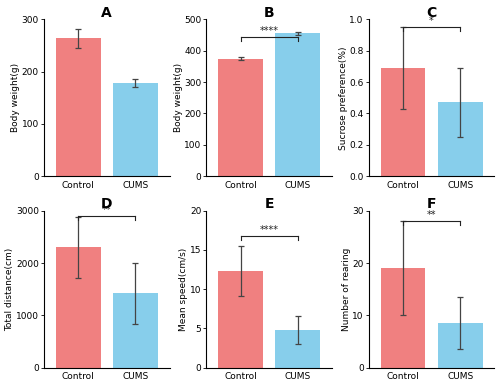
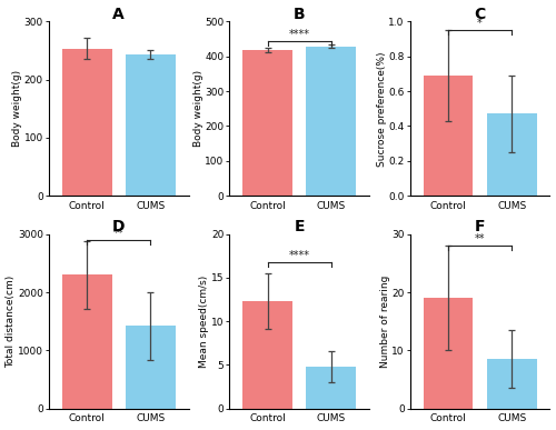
A/Control: 264 -> 253
A/CUMS: 178 -> 243
B/Control: 375 -> 418
B/CUMS: 455 -> 428
